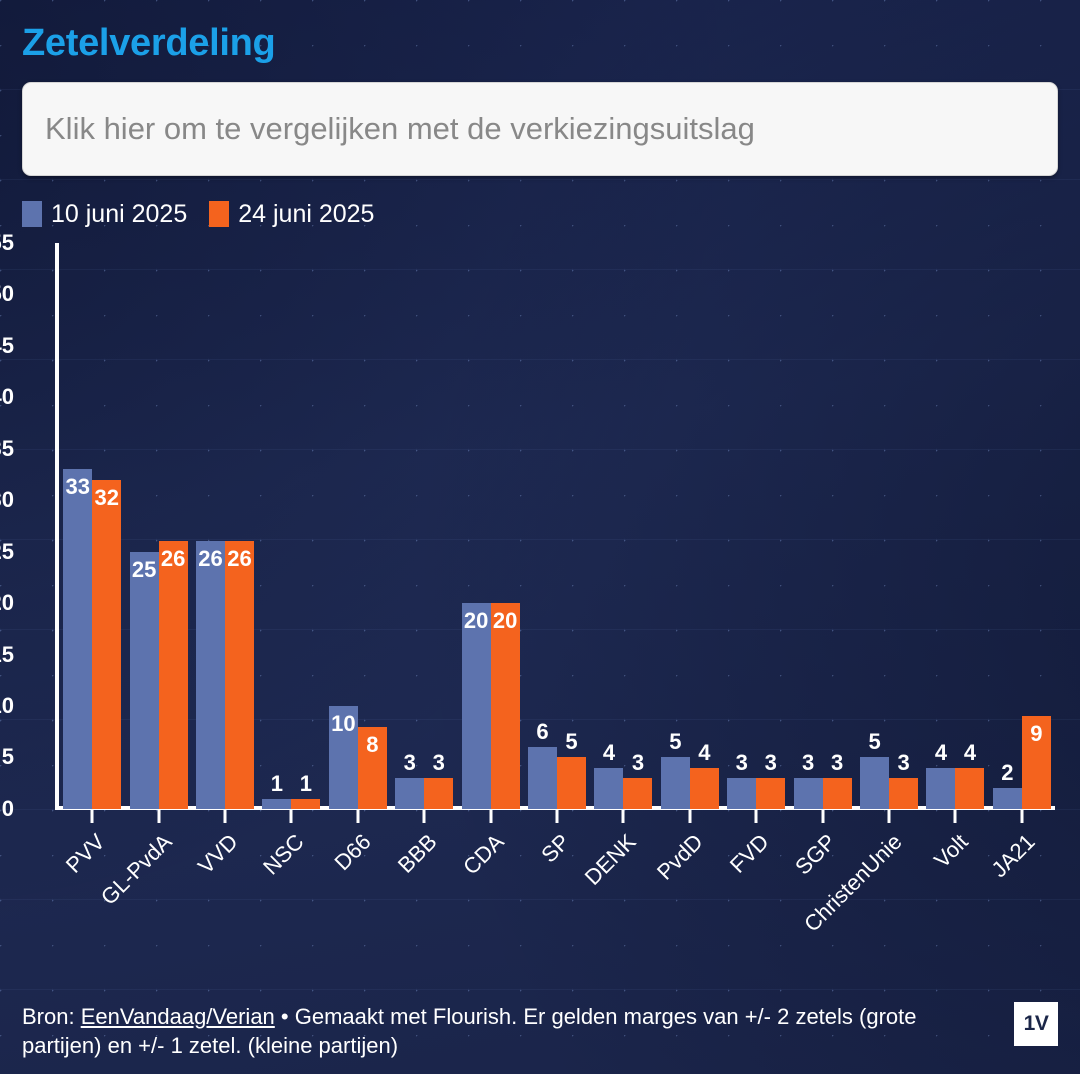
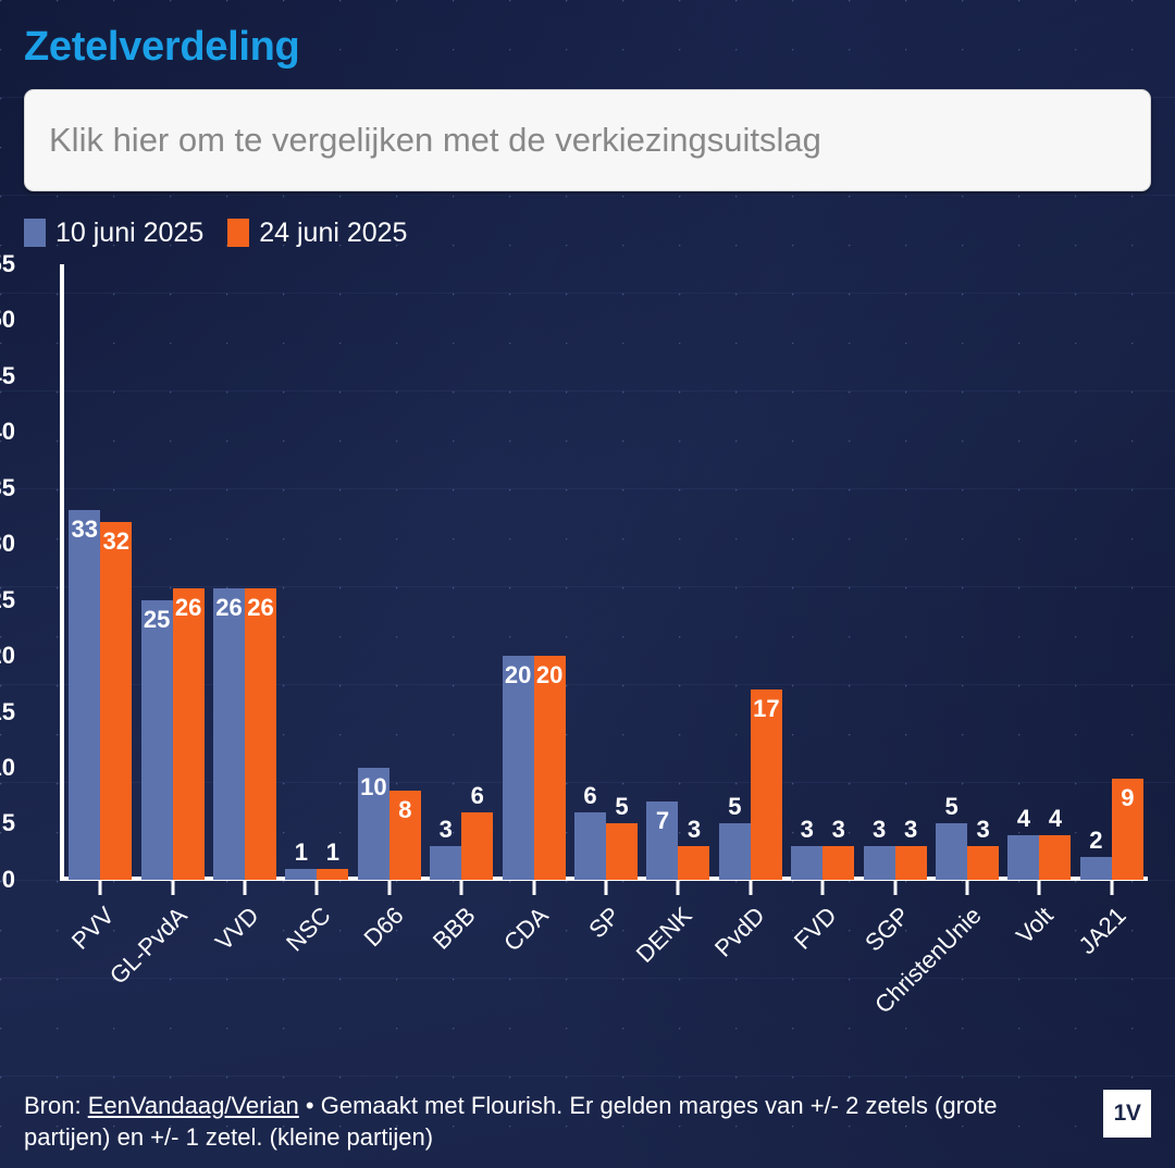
24 juni 2025/BBB: 3 -> 6
10 juni 2025/DENK: 4 -> 7
24 juni 2025/PvdD: 4 -> 17
